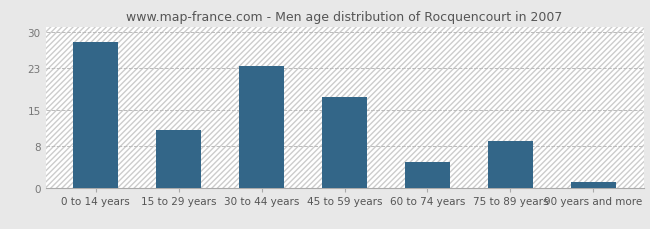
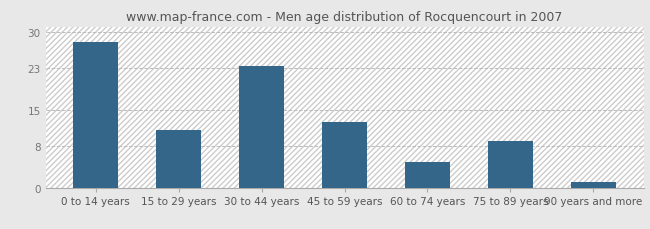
45 to 59 years: 17.5 -> 12.6
